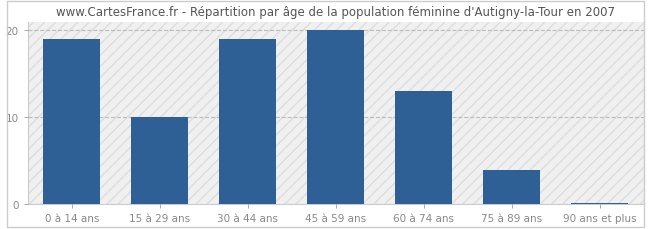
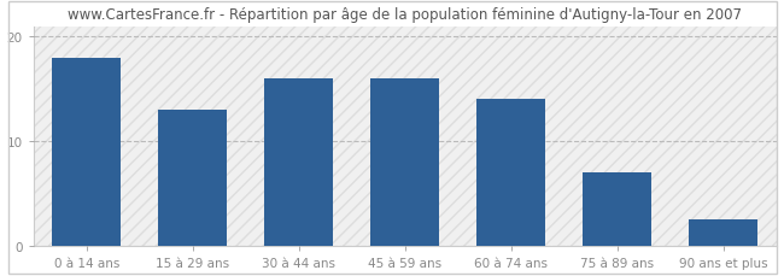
0 à 14 ans: 19.0 -> 18.0
15 à 29 ans: 10.0 -> 13.0
30 à 44 ans: 19.0 -> 16.0
45 à 59 ans: 20.0 -> 16.0
60 à 74 ans: 13.0 -> 14.0
75 à 89 ans: 4.0 -> 7.0
90 ans et plus: 0.2 -> 2.6
